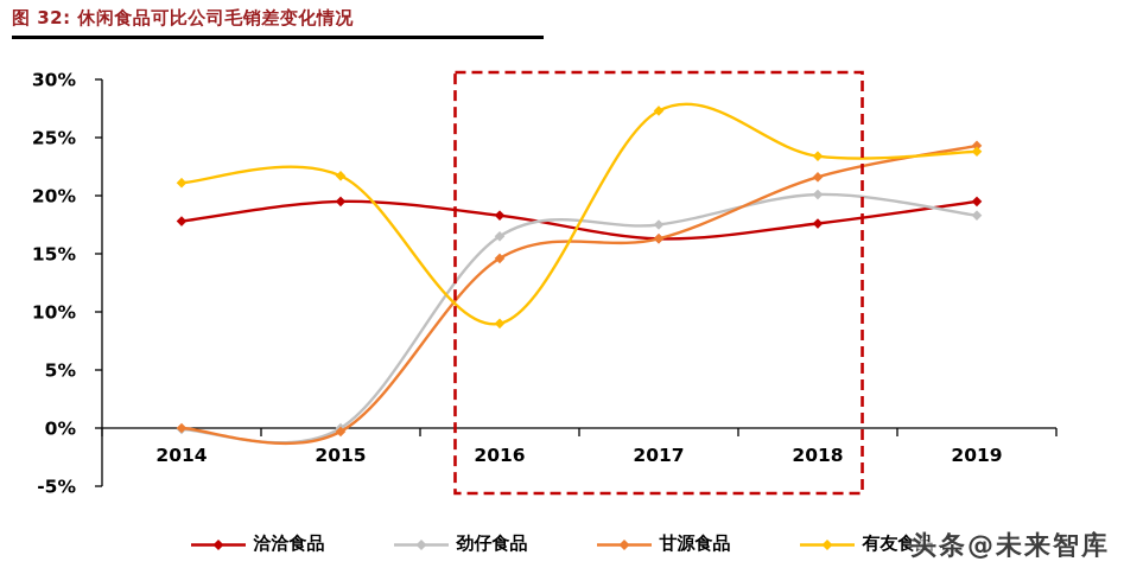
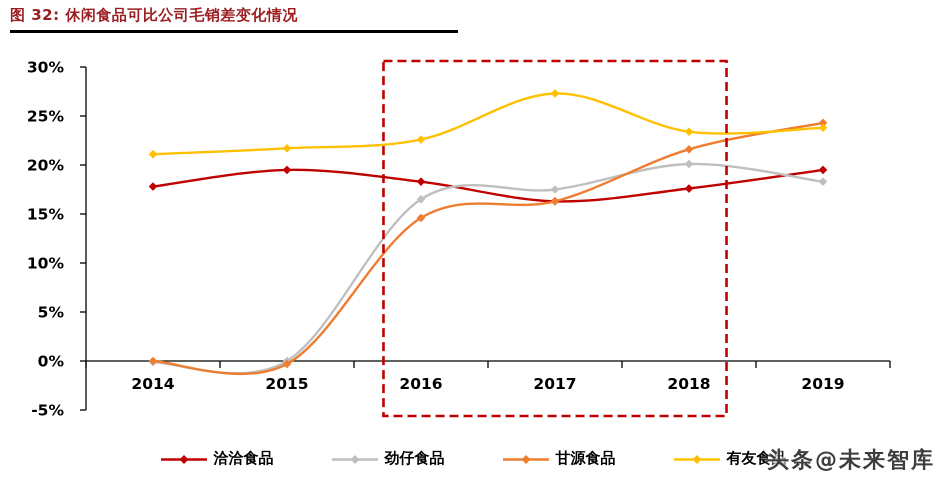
有友食品/2016: 9% -> 23%
